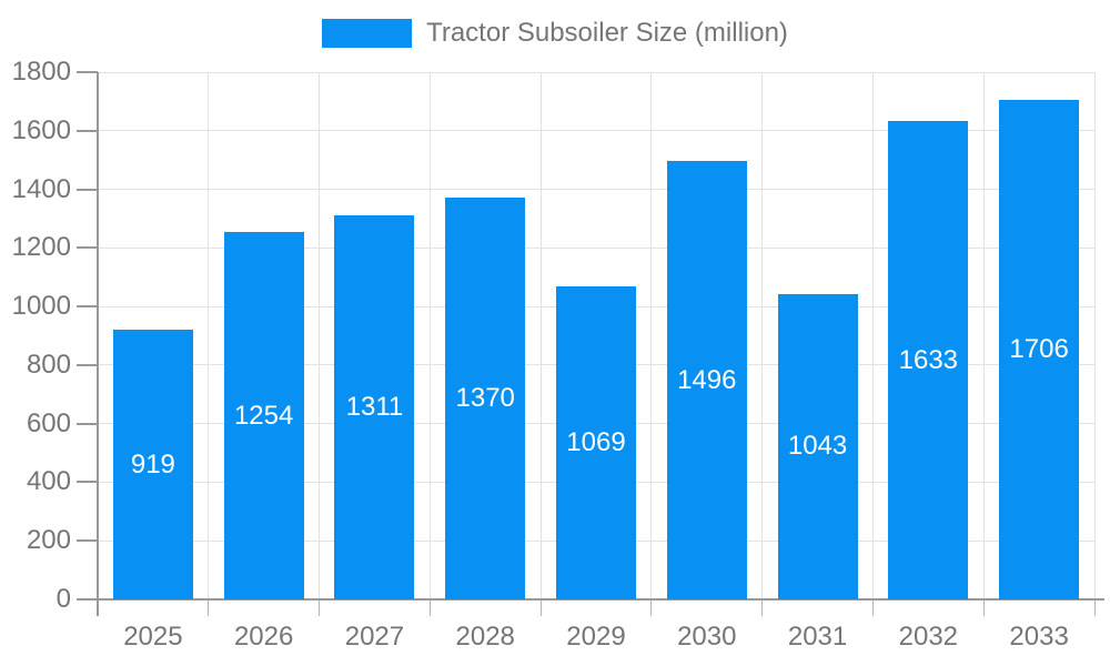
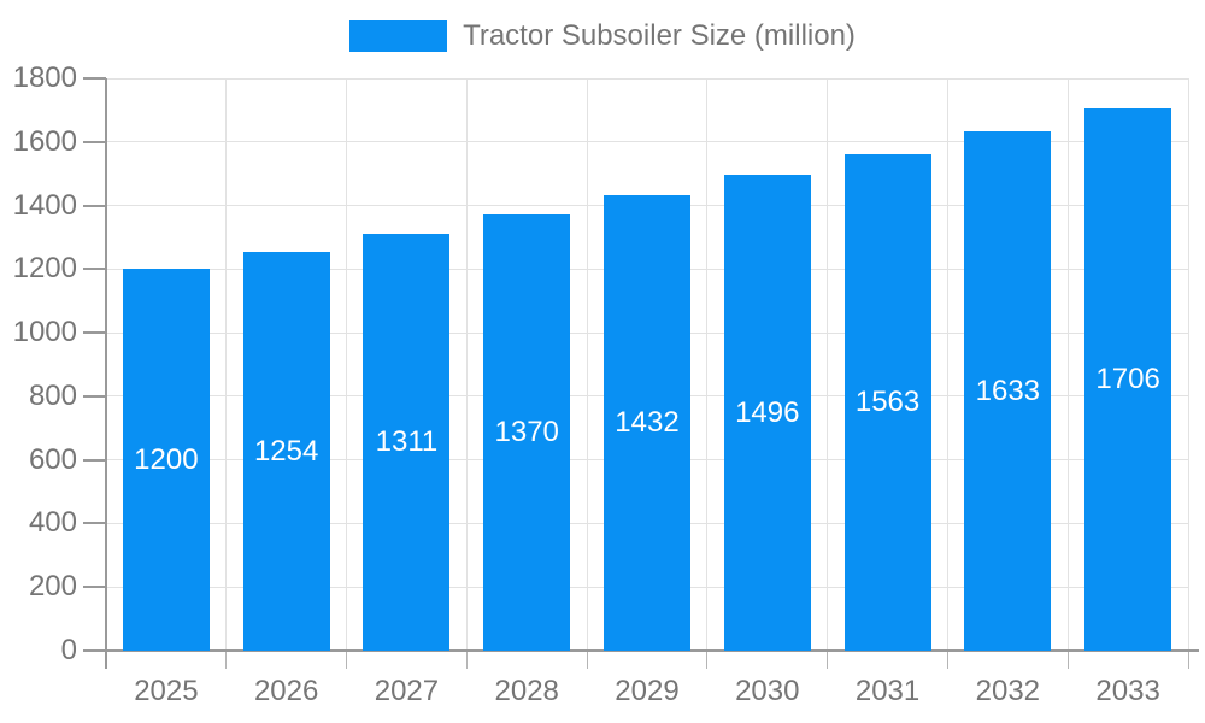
2025: 919 -> 1200
2029: 1069 -> 1432
2031: 1043 -> 1563
